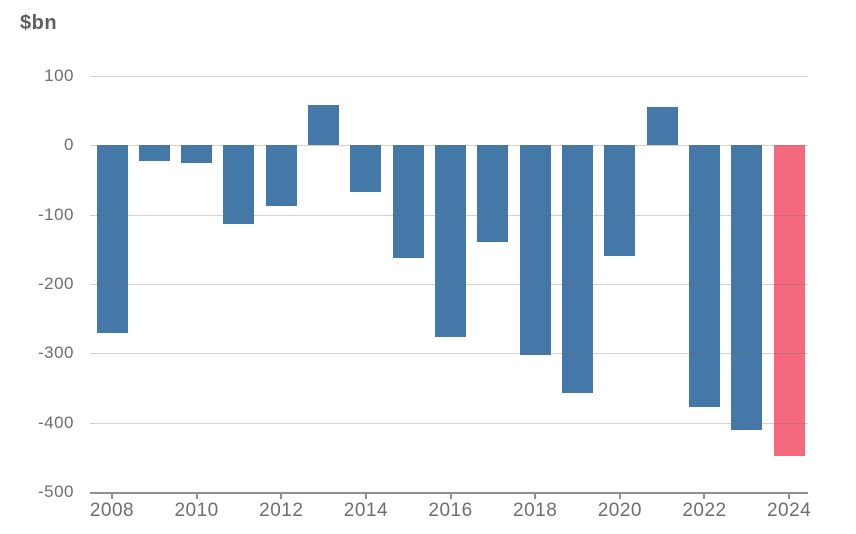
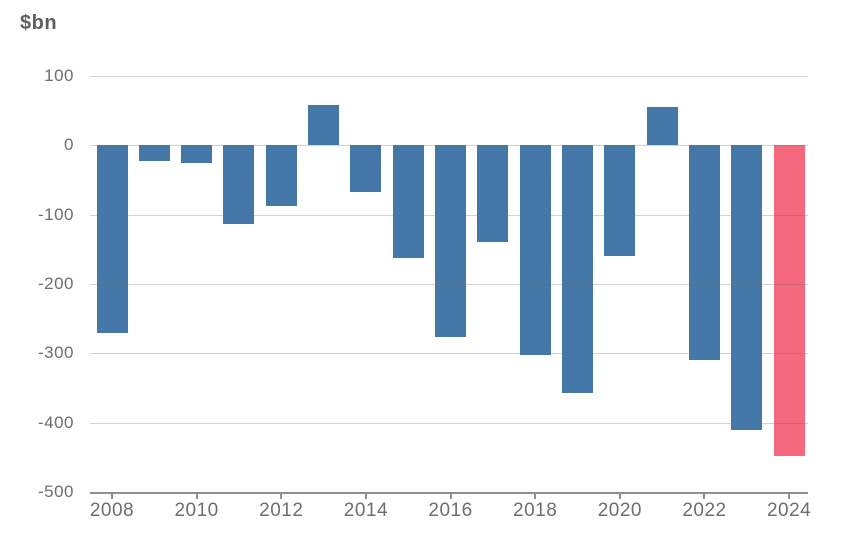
2022: -380 -> -310
